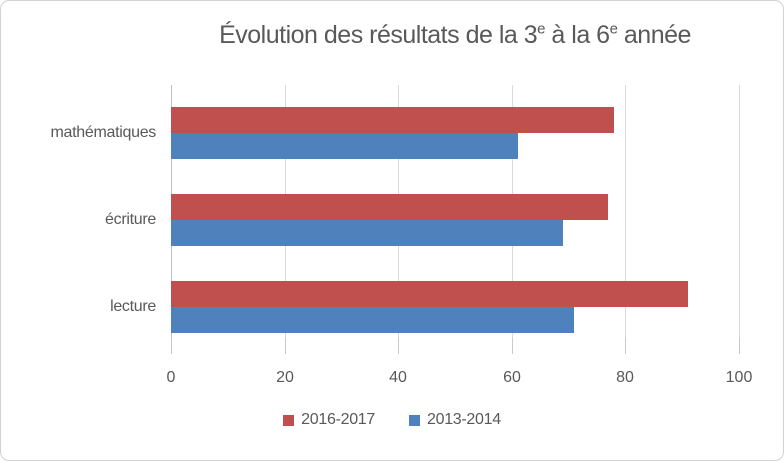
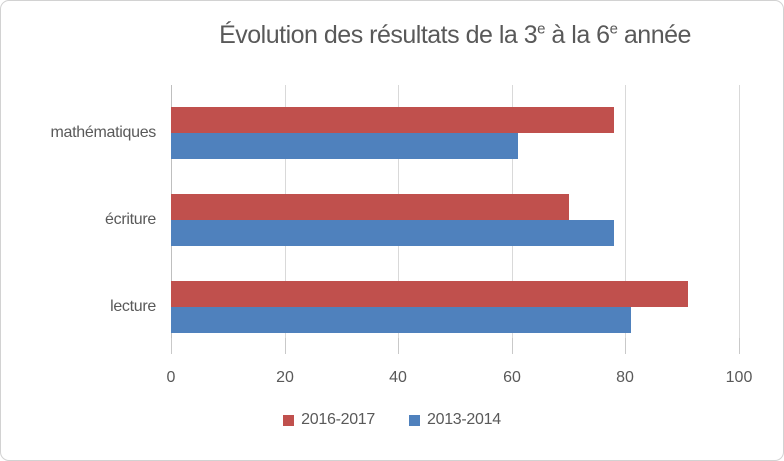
2016-2017/écriture: 77 -> 70
2013-2014/écriture: 69 -> 78
2013-2014/lecture: 71 -> 81
